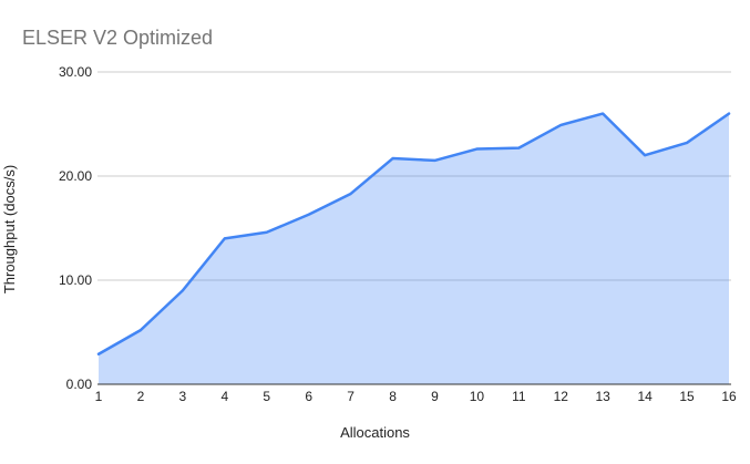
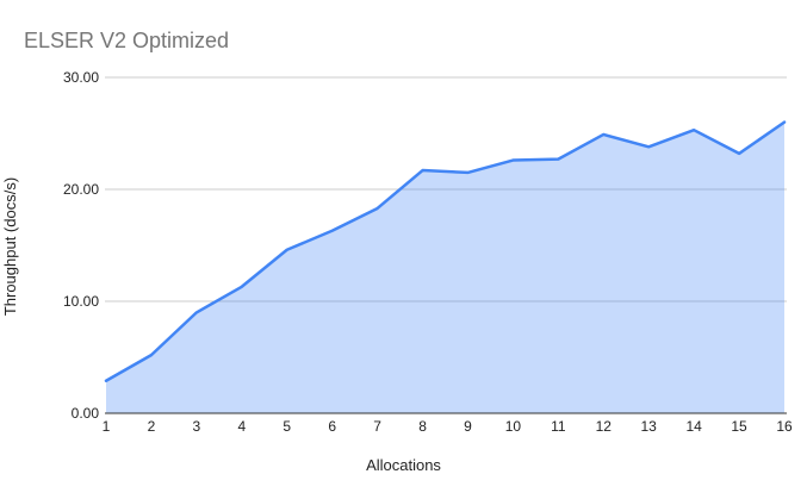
4: 14 -> 11
13: 26 -> 24
14: 22 -> 25
